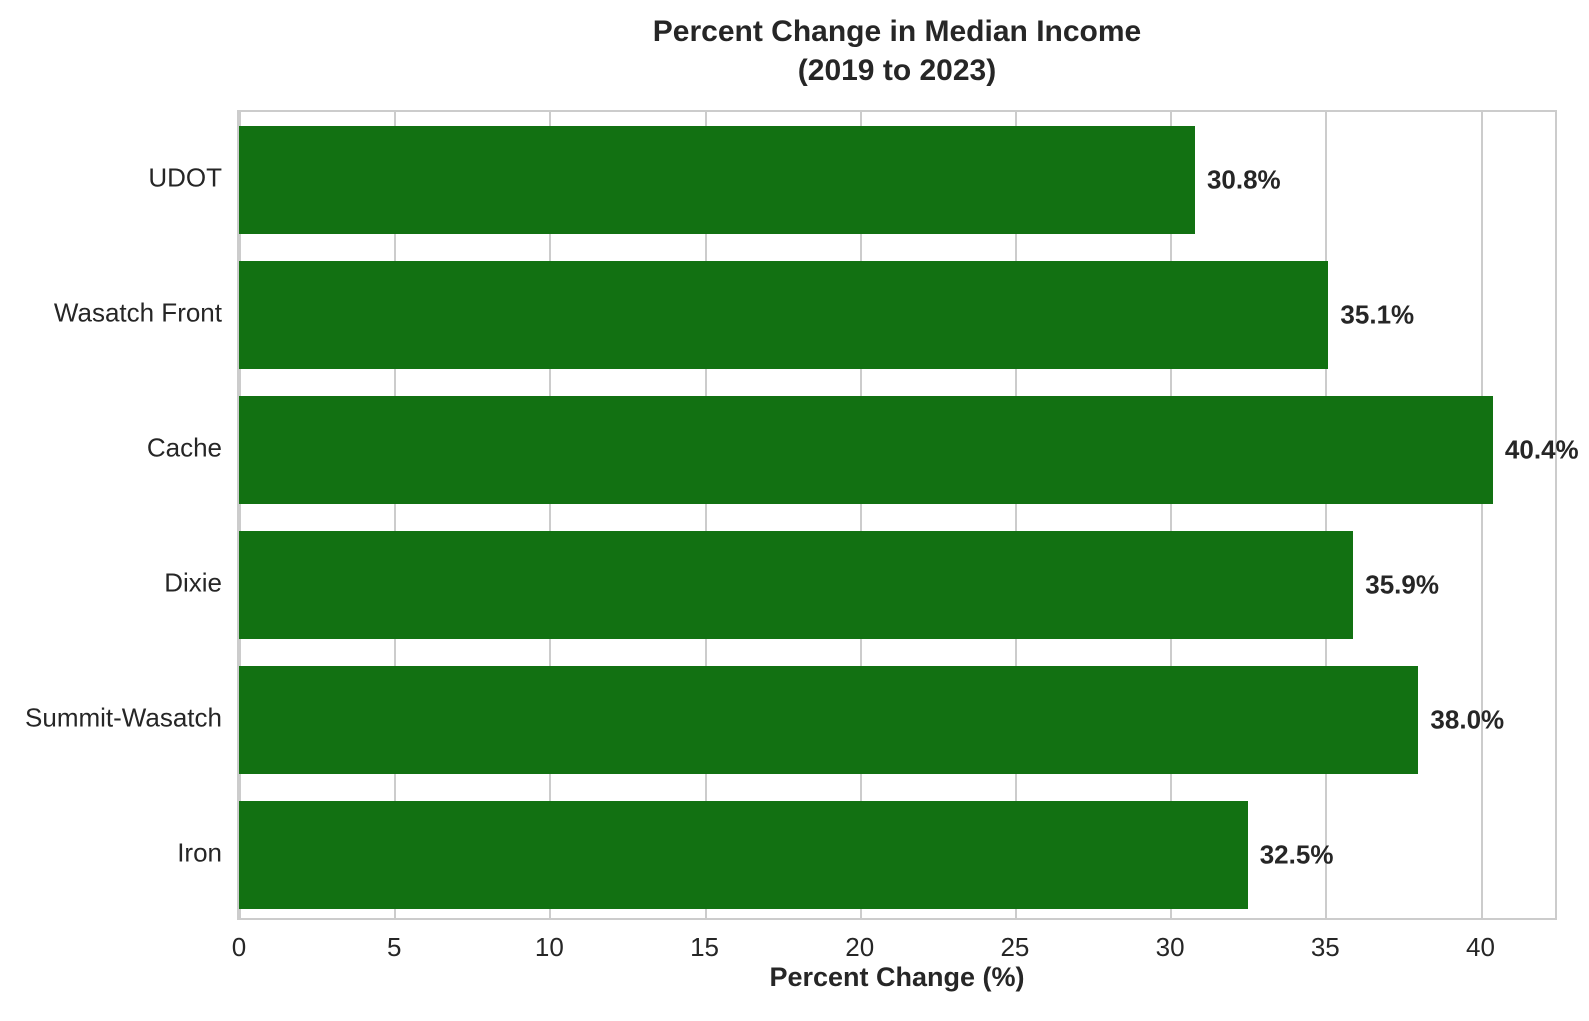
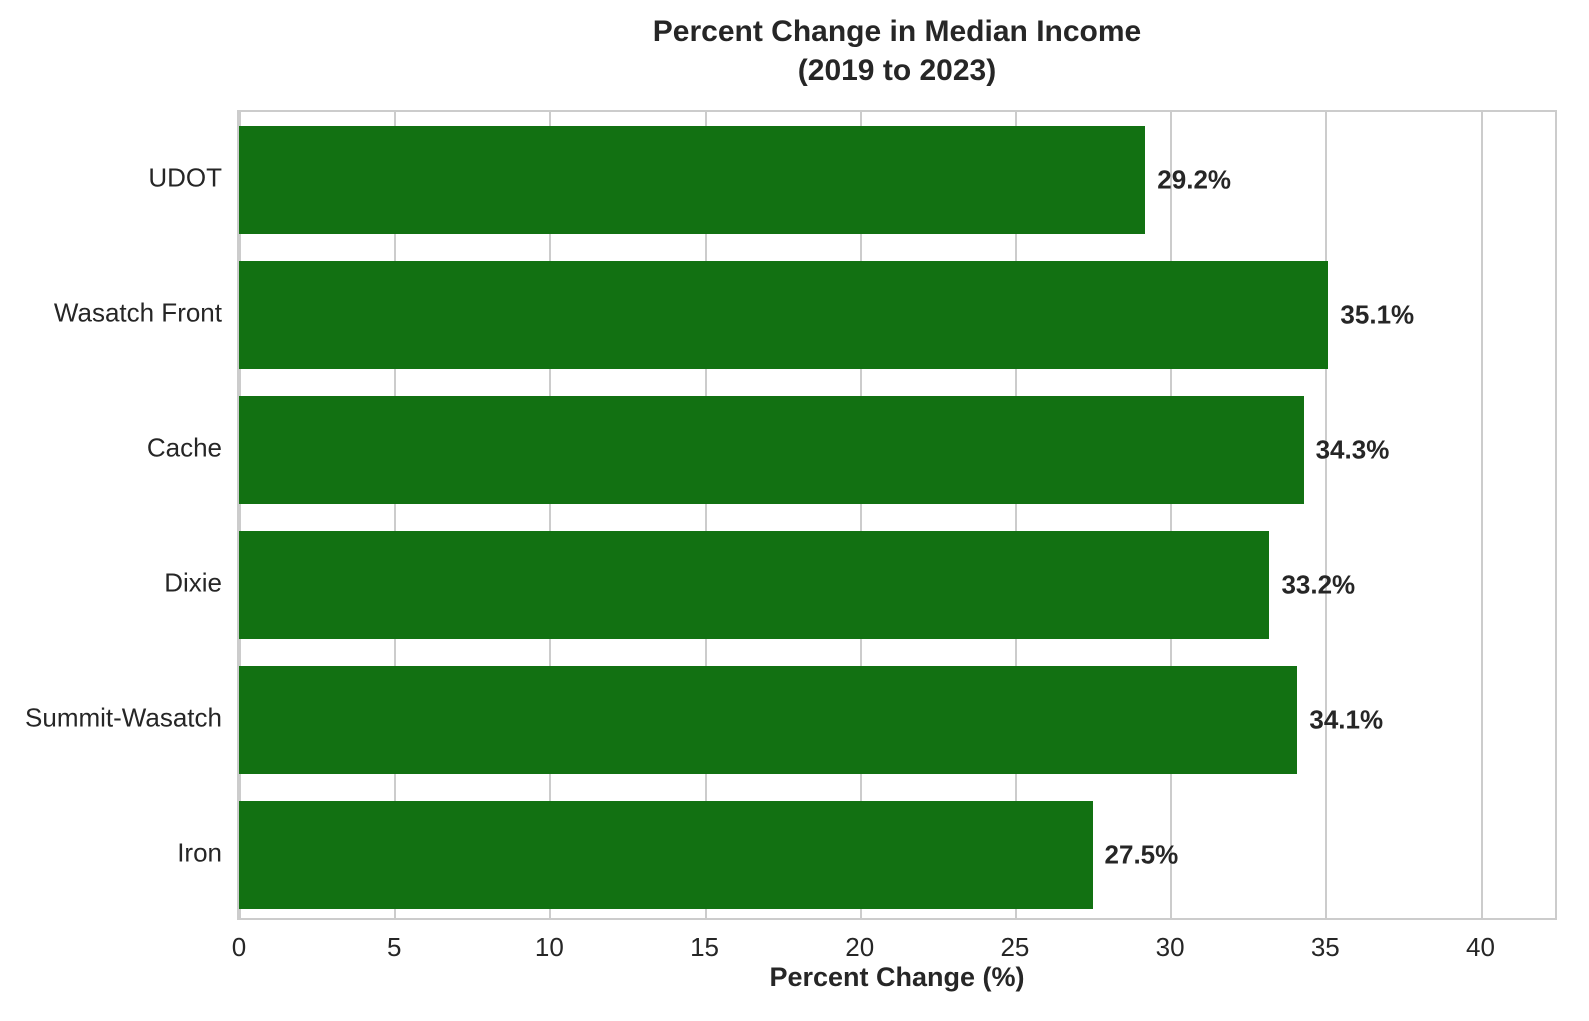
UDOT: 30.8% -> 29.2%
Cache: 40.4% -> 34.3%
Dixie: 35.9% -> 33.2%
Summit-Wasatch: 38.0% -> 34.1%
Iron: 32.5% -> 27.5%
